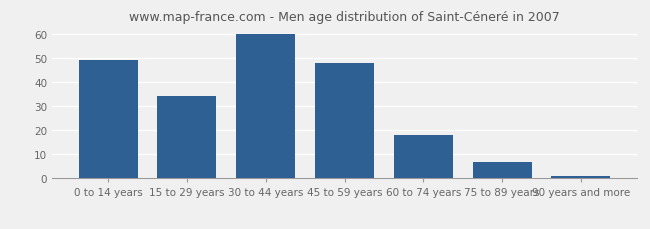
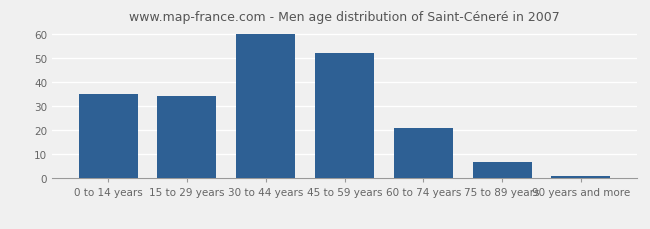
0 to 14 years: 49 -> 35
45 to 59 years: 48 -> 52
60 to 74 years: 18 -> 21
